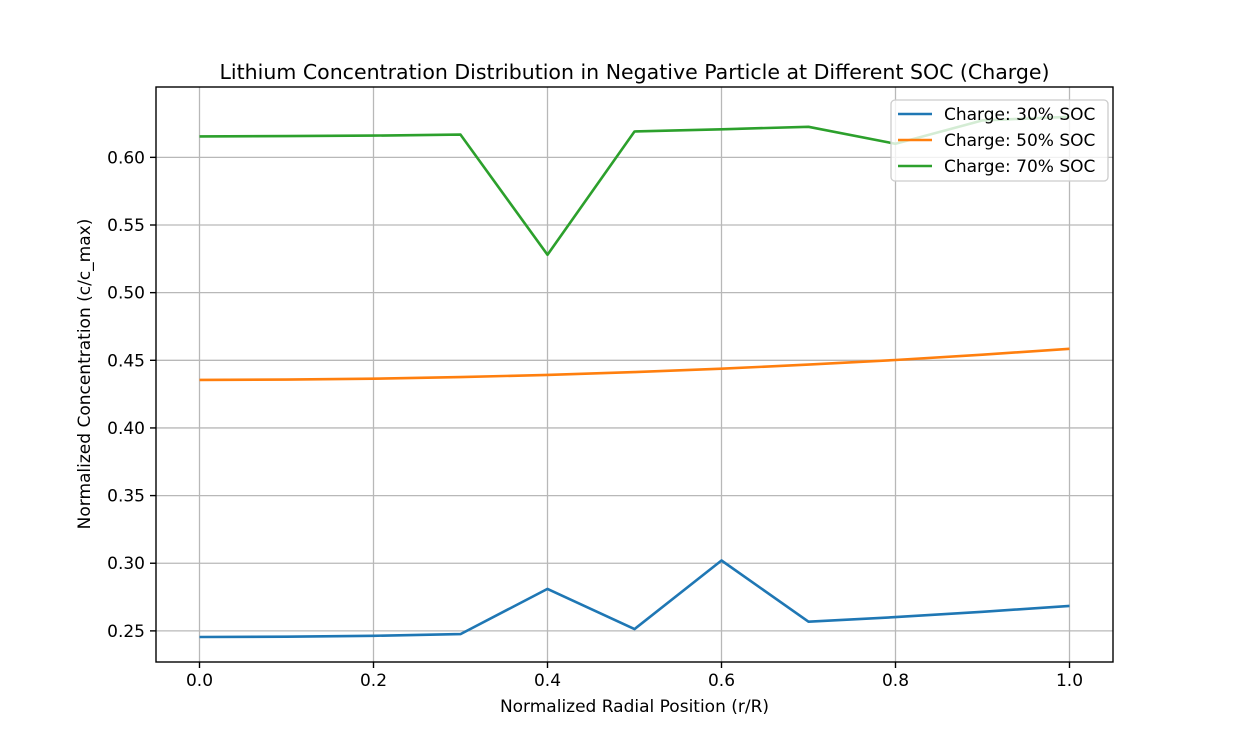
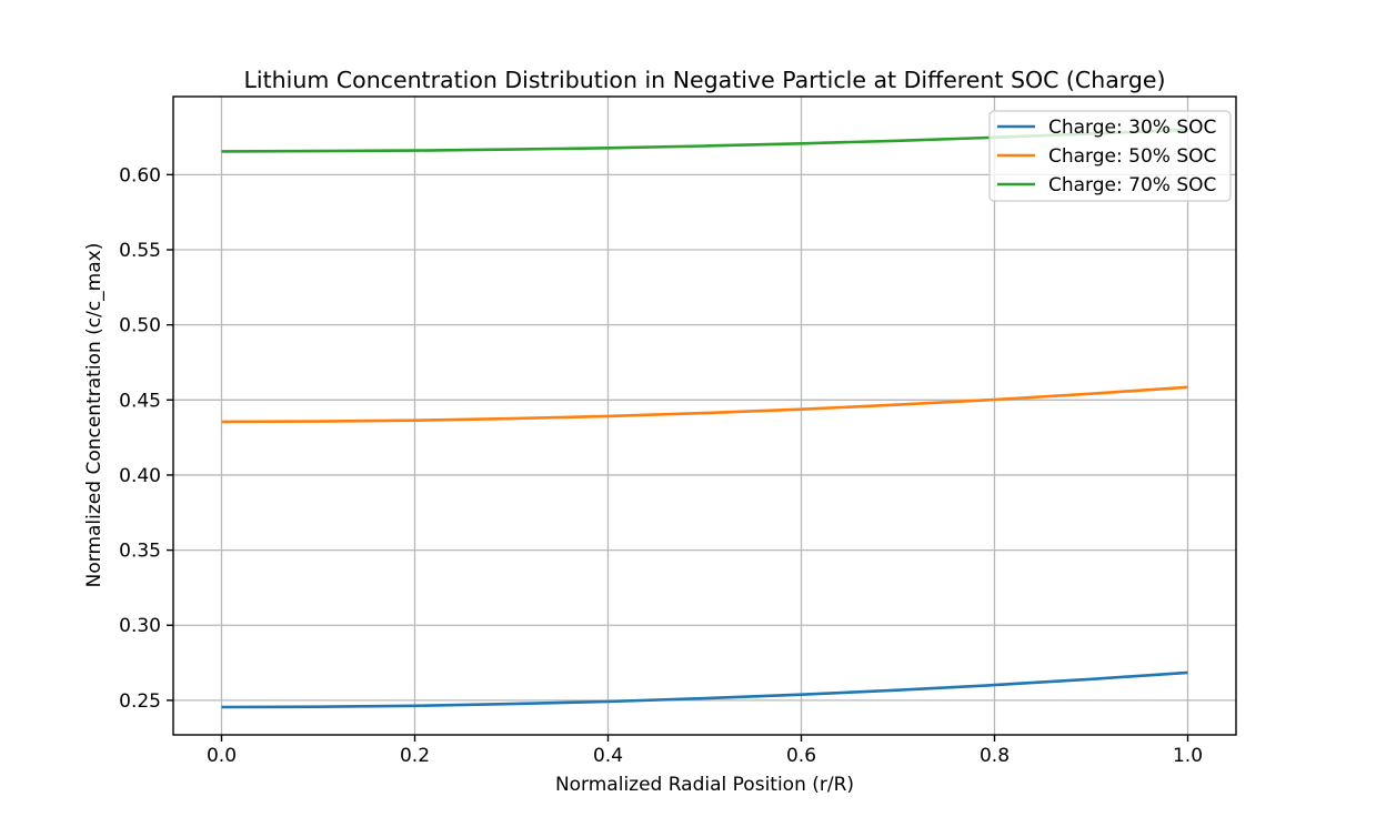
Charge: 30% SOC/0.4: 0.281 -> 0.249
Charge: 70% SOC/0.4: 0.528 -> 0.618
Charge: 30% SOC/0.6: 0.302 -> 0.254
Charge: 70% SOC/0.8: 0.610 -> 0.625
